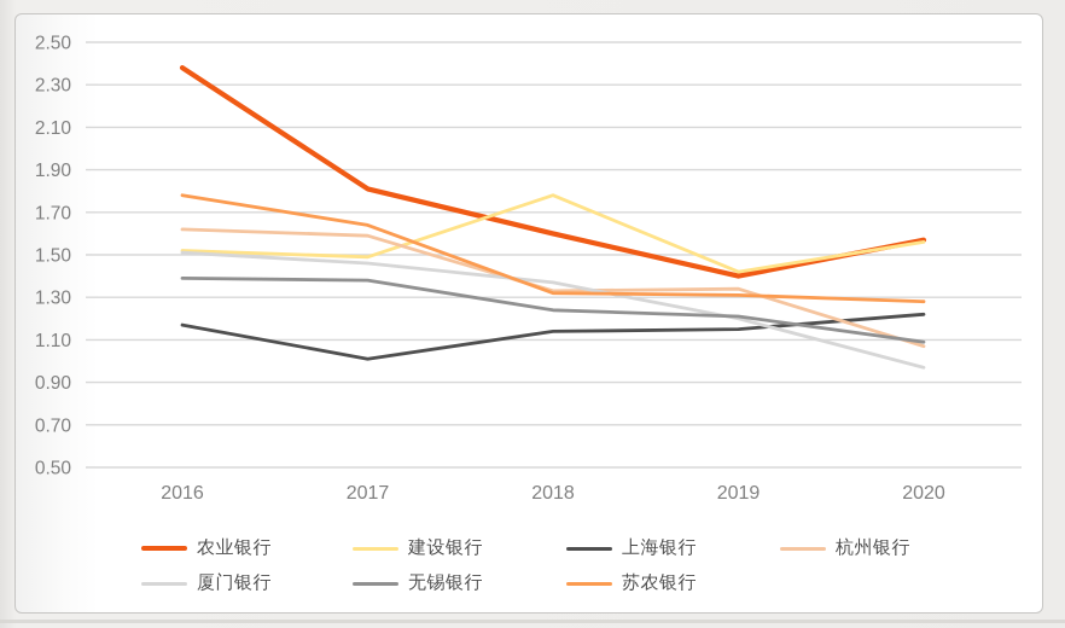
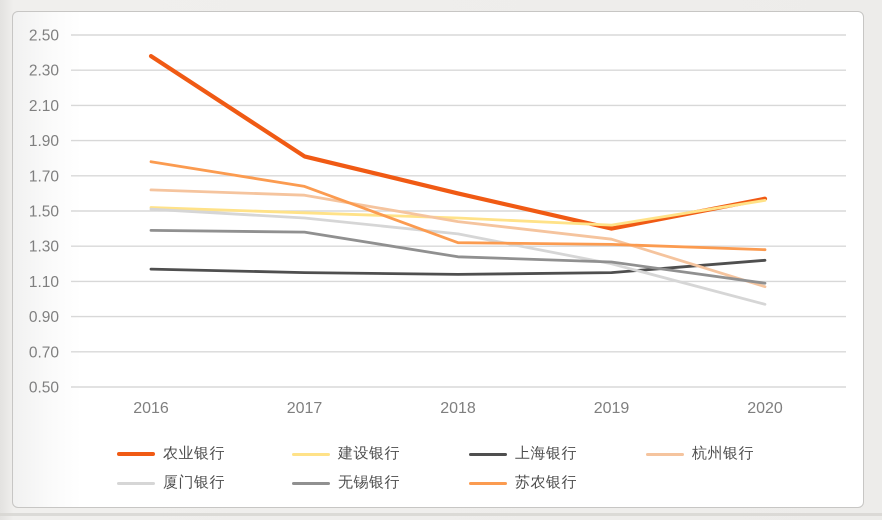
上海银行/2017: 1.01 -> 1.15
建设银行/2018: 1.78 -> 1.46
杭州银行/2018: 1.33 -> 1.44
